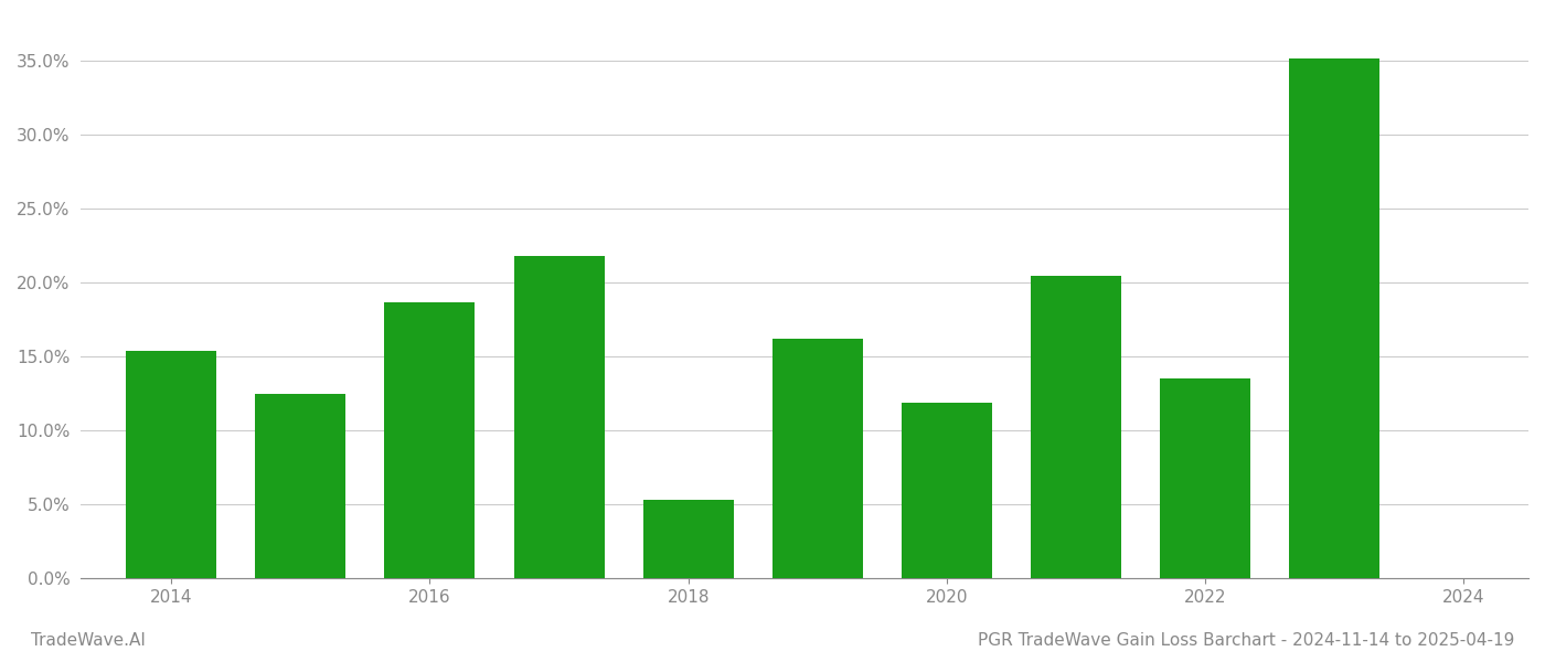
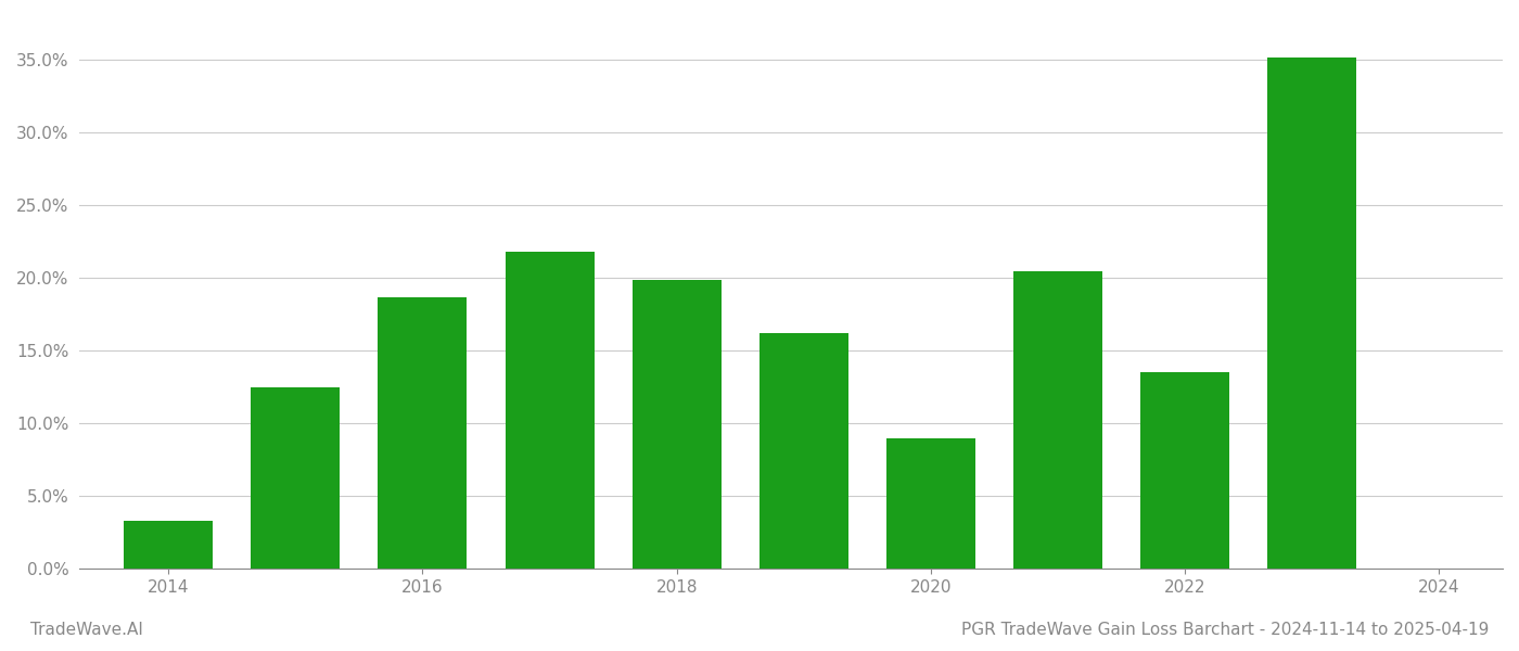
2014: 15.4% -> 3.3%
2018: 5.3% -> 19.9%
2020: 11.9% -> 9.0%
